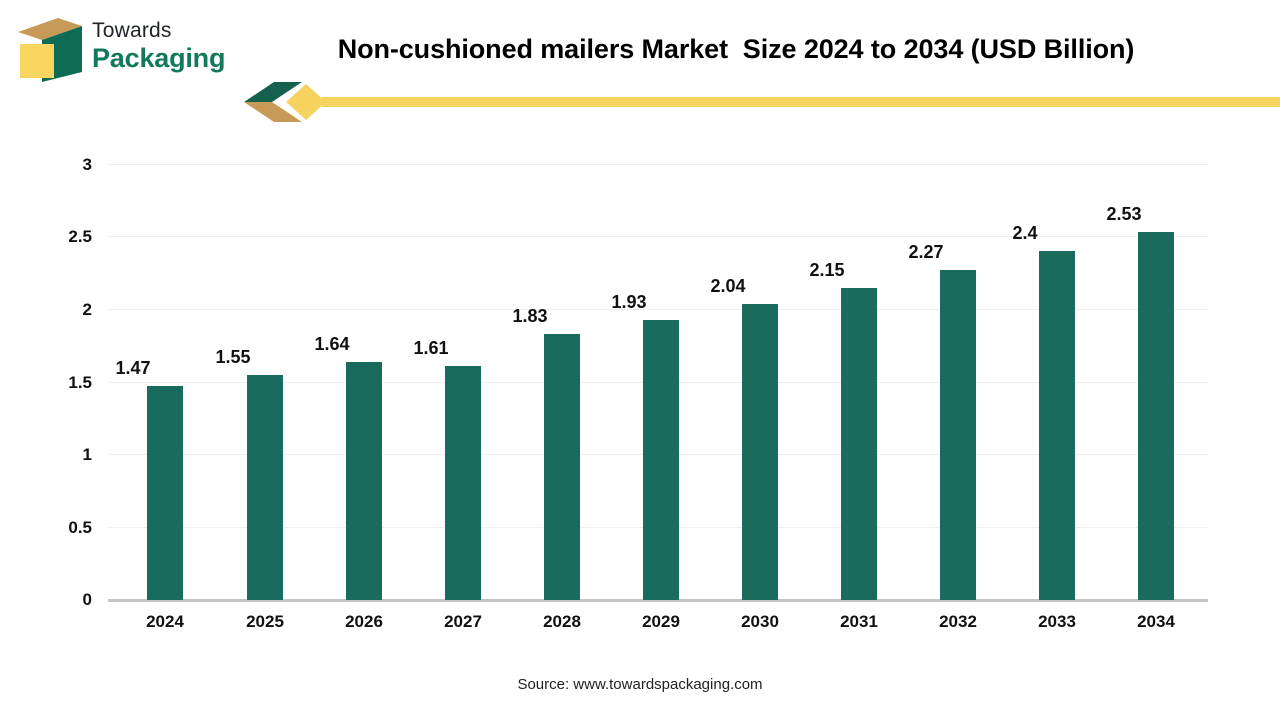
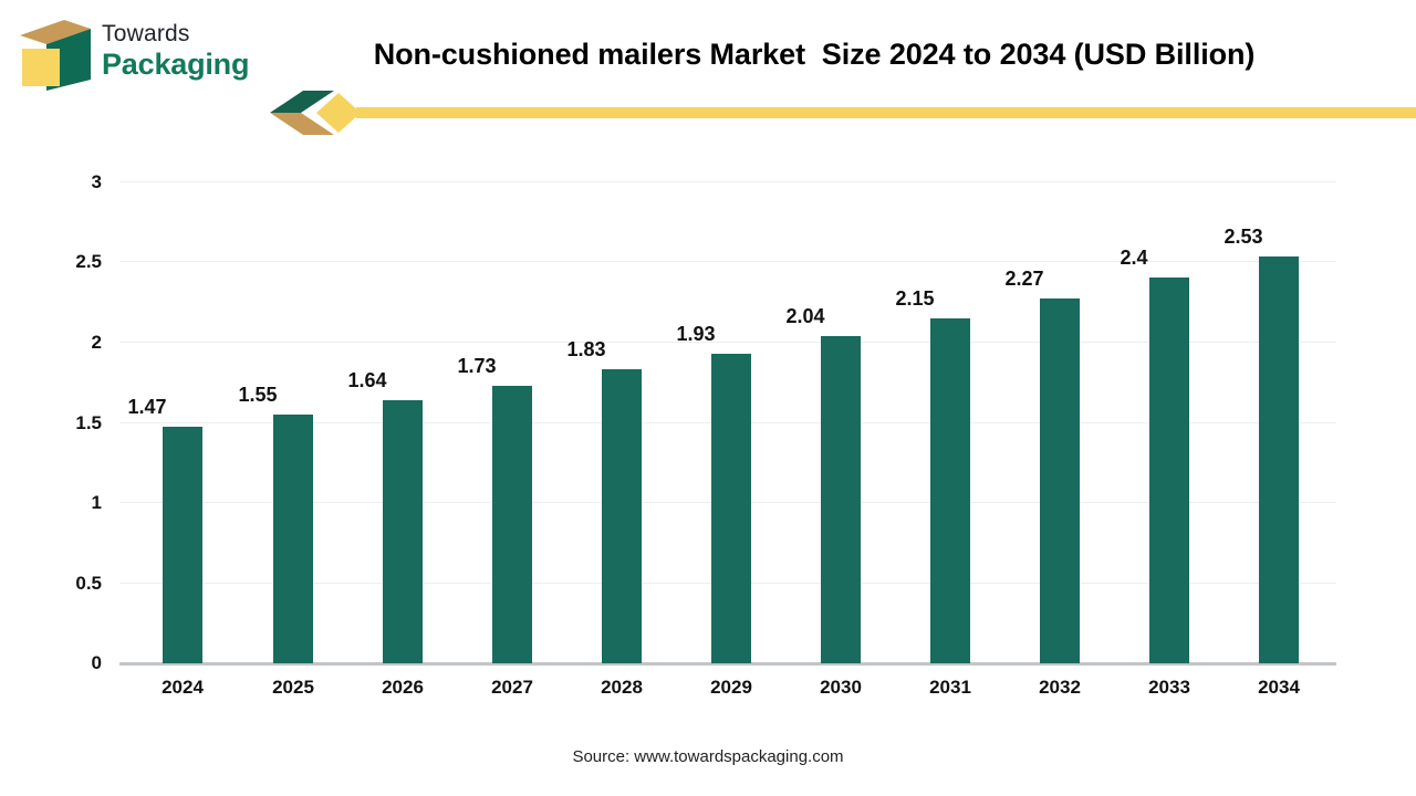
2027: 1.61 -> 1.73
